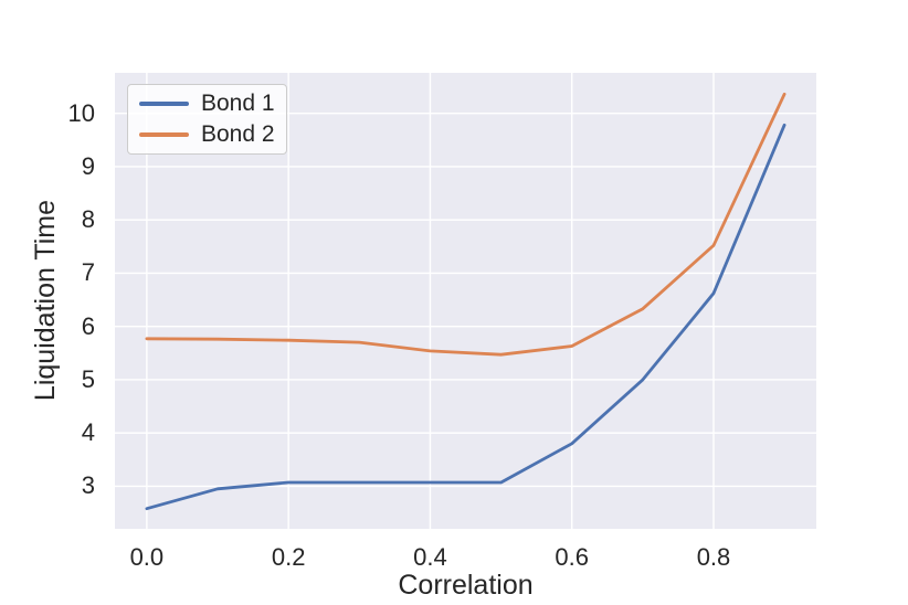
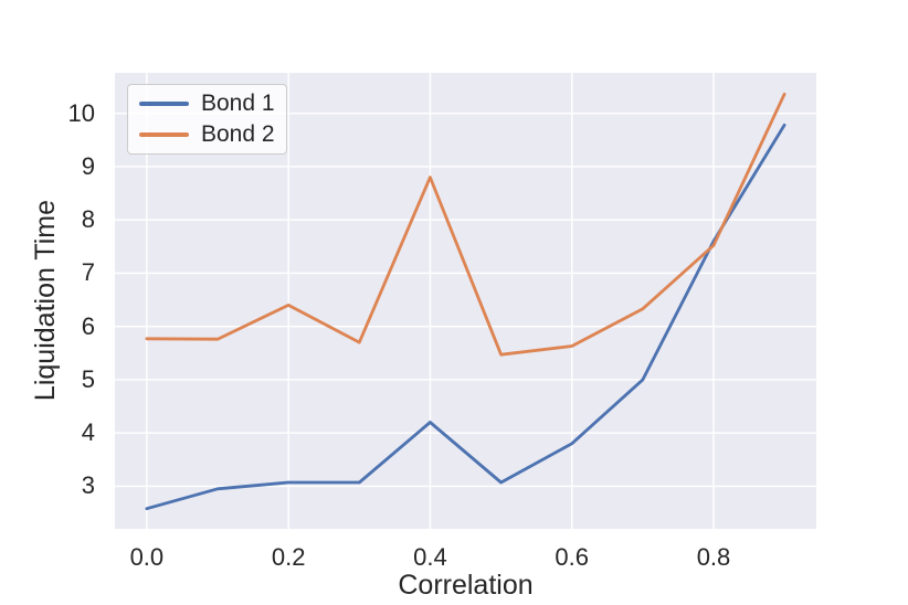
Bond 2/0.2: 5.7 -> 6.4
Bond 1/0.4: 3.1 -> 4.2
Bond 2/0.4: 5.5 -> 8.8
Bond 1/0.8: 6.6 -> 7.6
